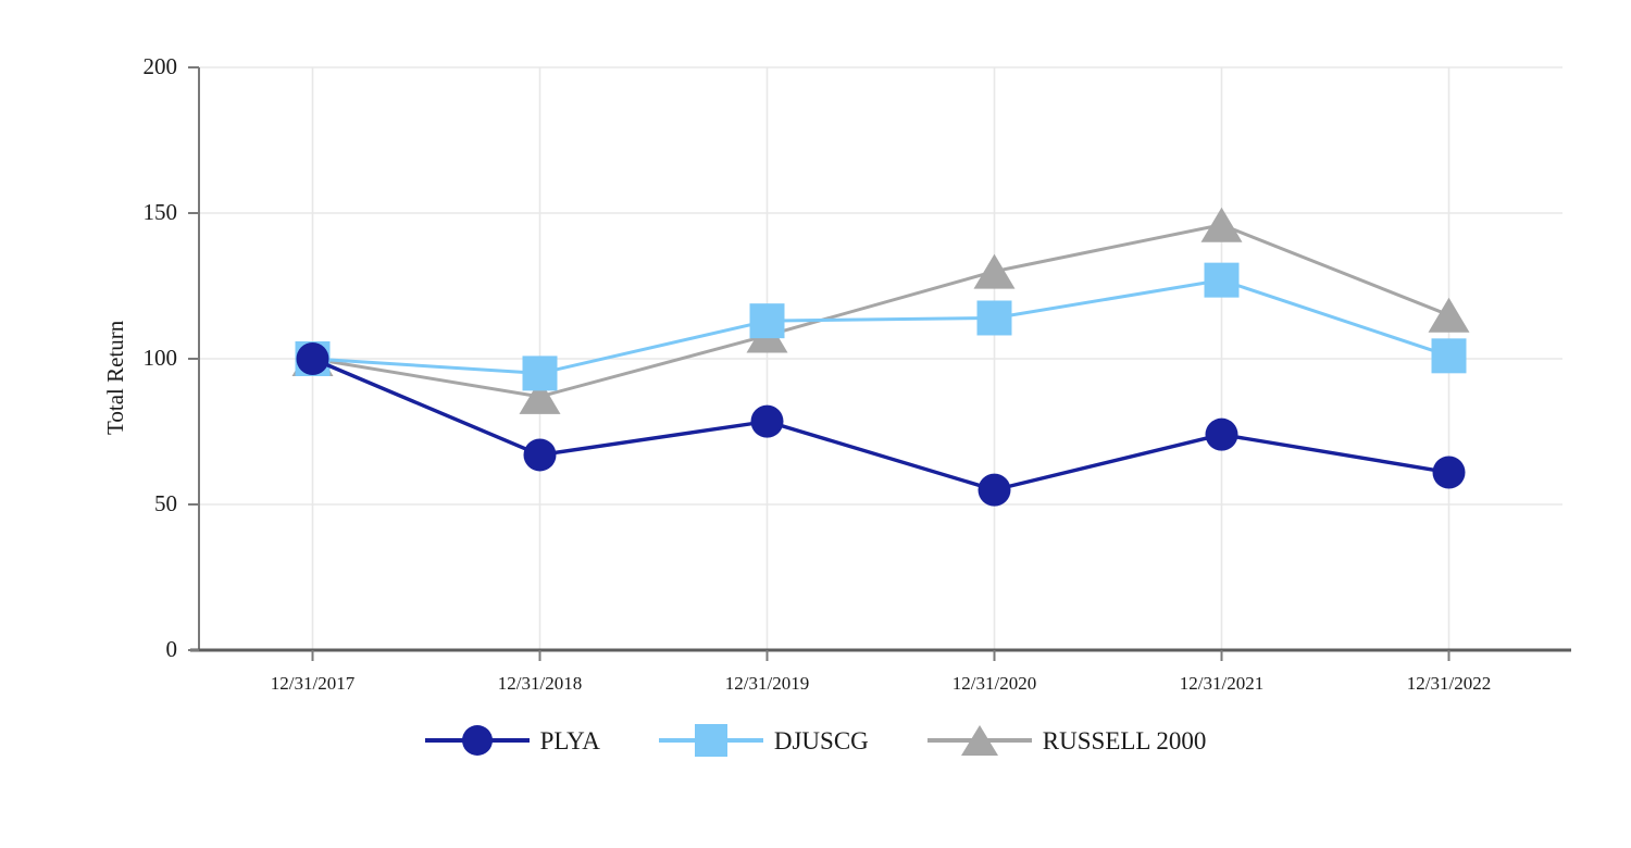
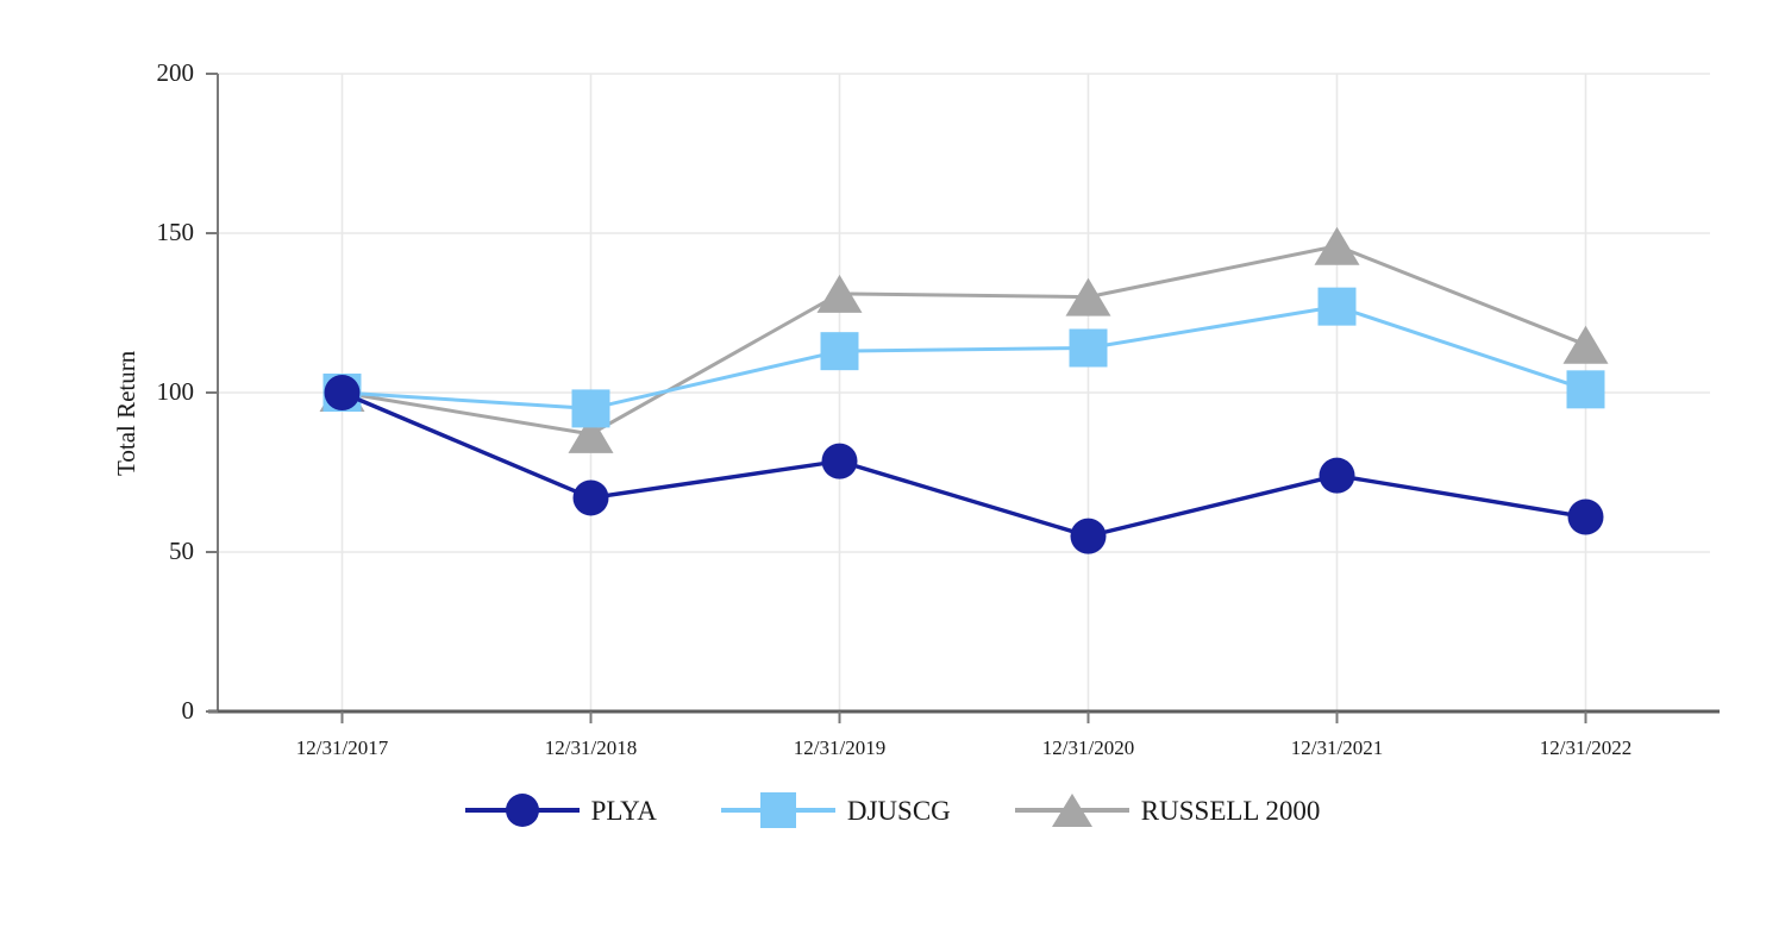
RUSSELL 2000/12/31/2019: 108 -> 131
